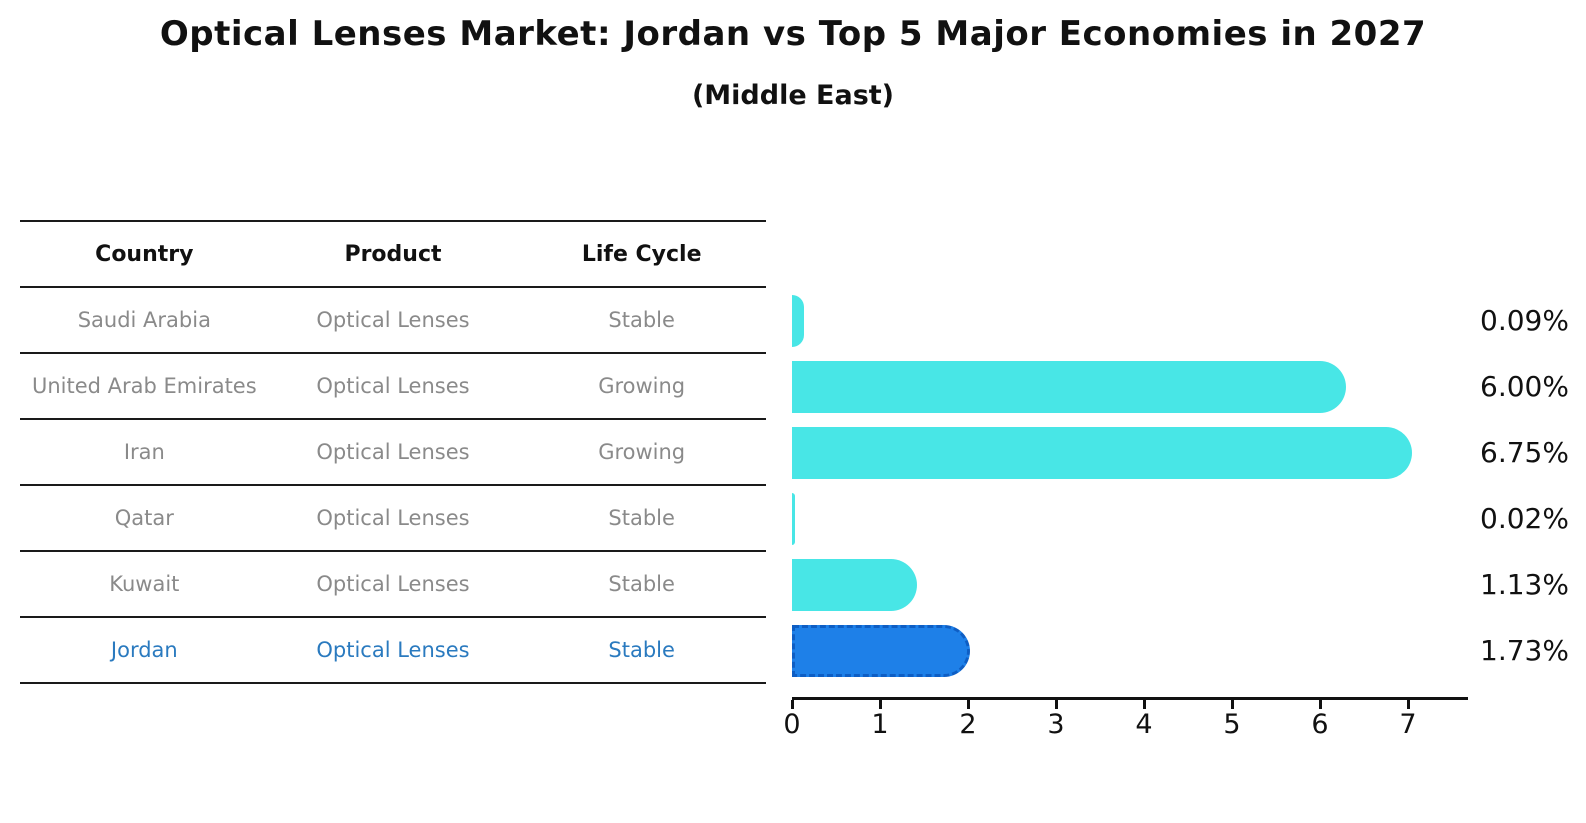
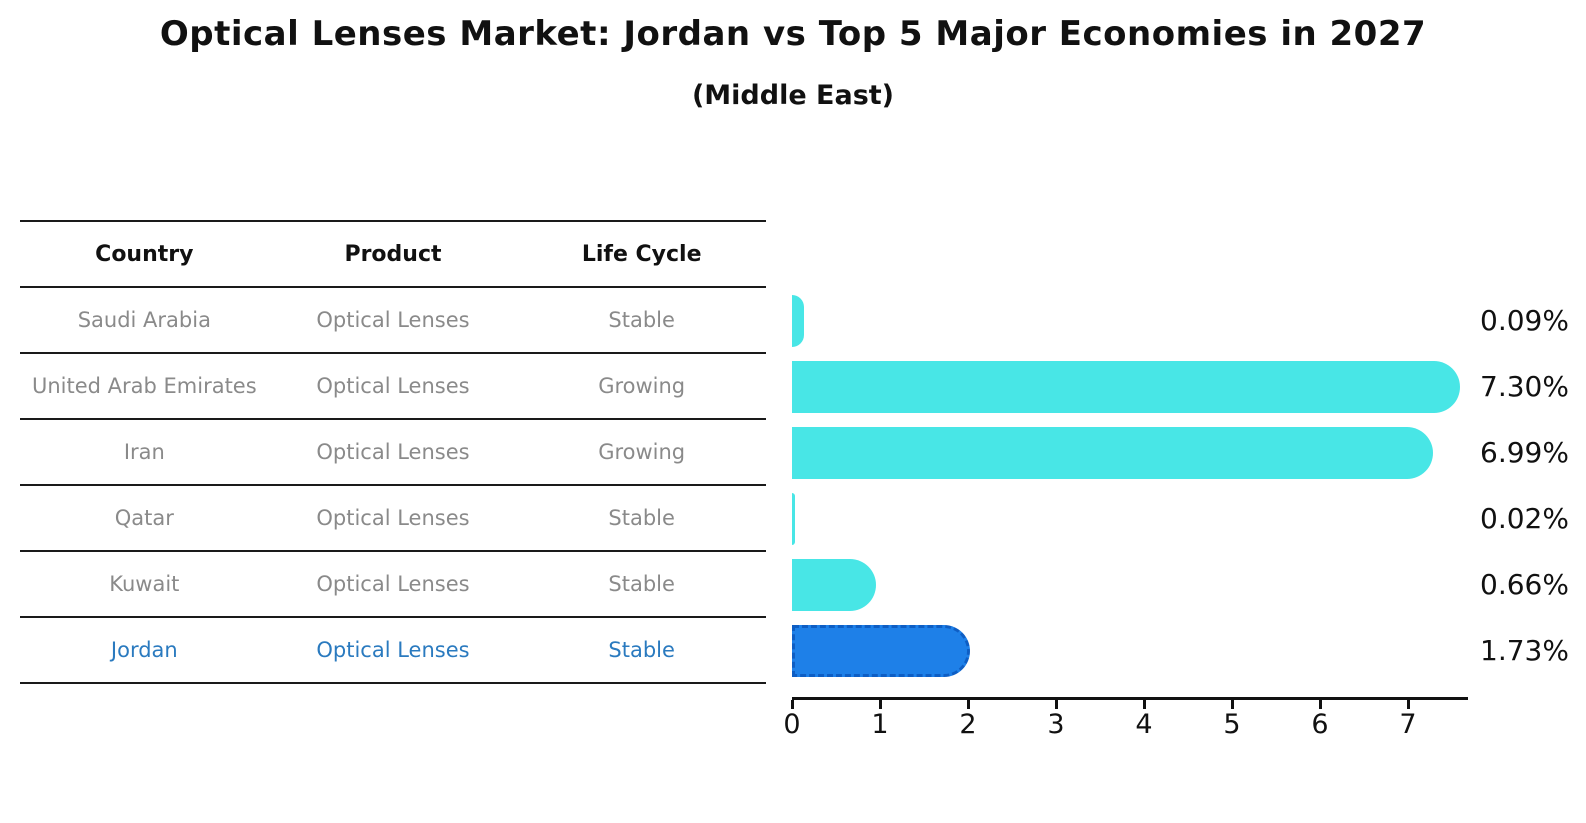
United Arab Emirates: 6.00% -> 7.30%
Iran: 6.75% -> 6.99%
Kuwait: 1.13% -> 0.66%
